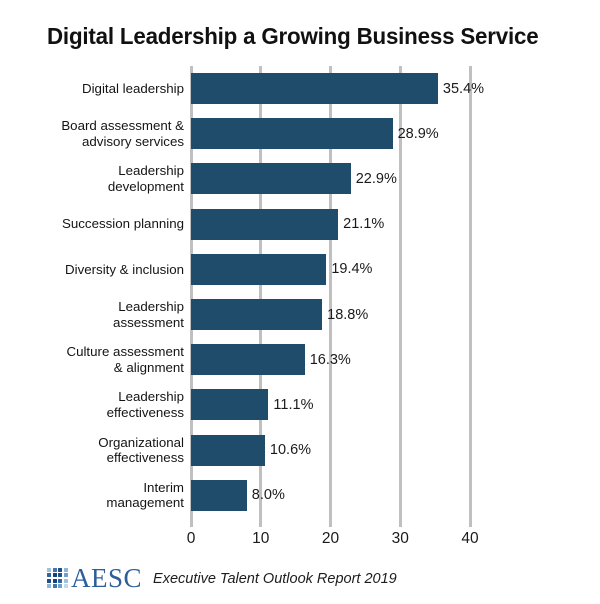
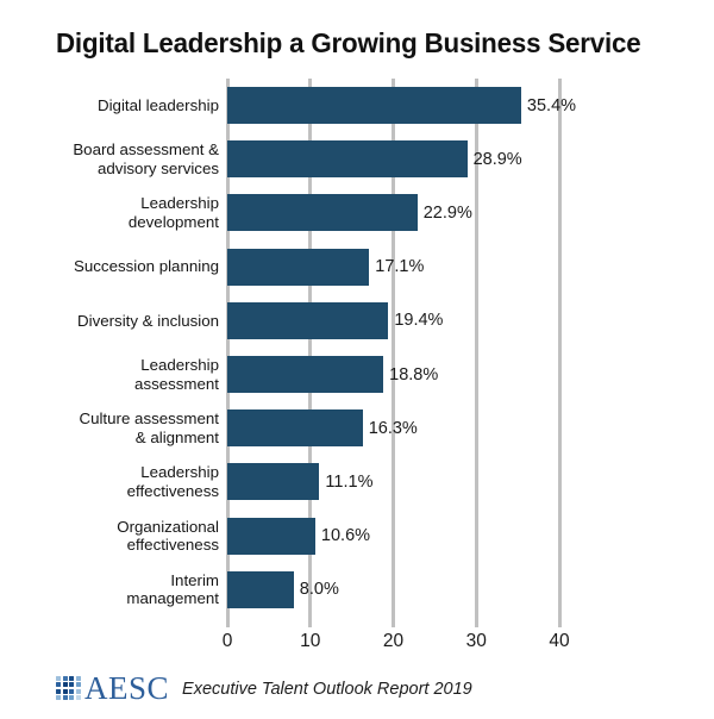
Succession planning: 21.1% -> 17.1%
